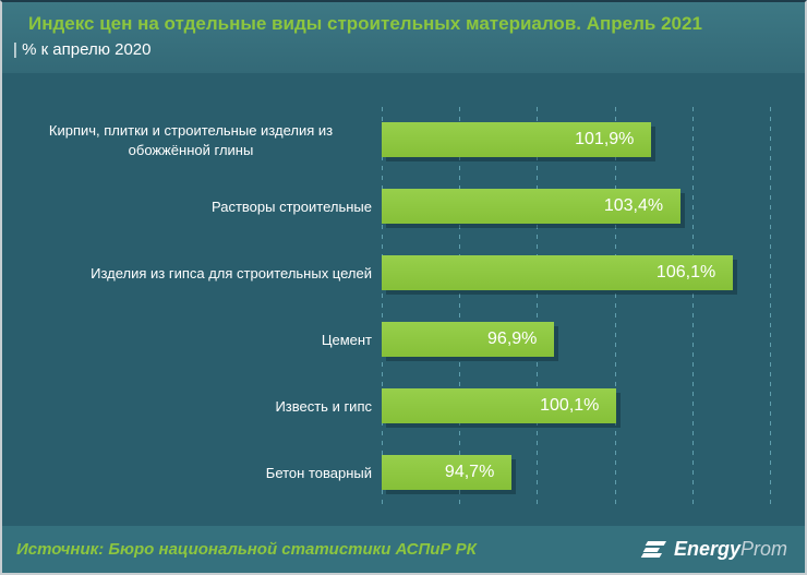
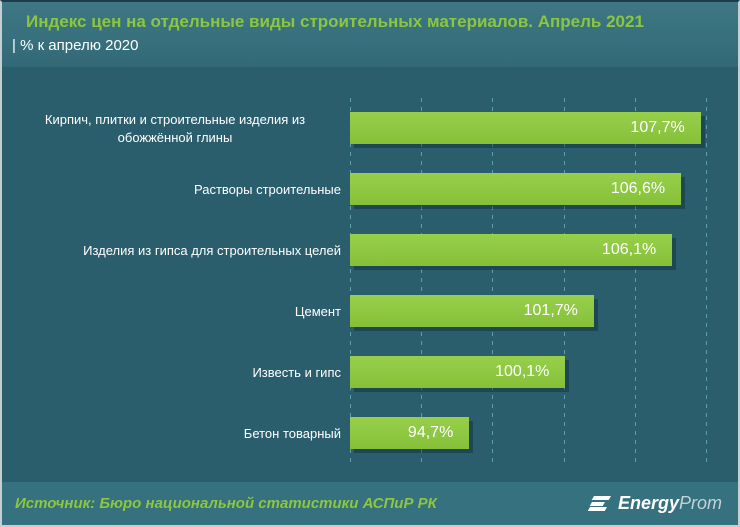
Кирпич, плитки и строительные изделия из обожжённой глины: 101,9% -> 107,7%
Растворы строительные: 103,4% -> 106,6%
Цемент: 96,9% -> 101,7%
